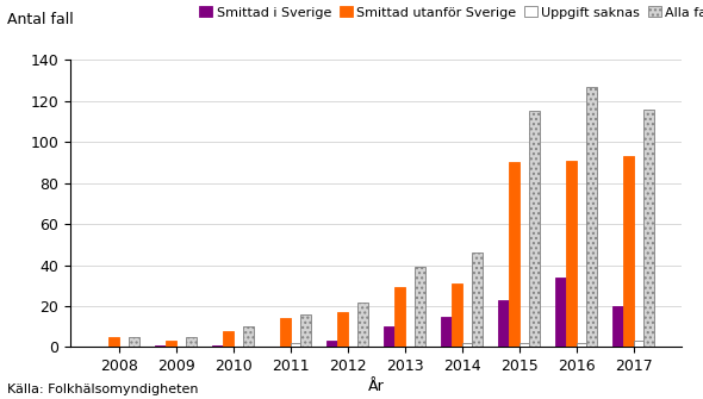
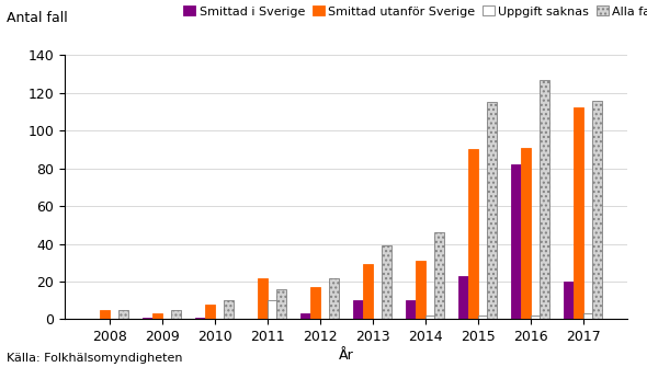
Smittad utanför Sverige/2011: 14 -> 22
Uppgift saknas/2011: 2 -> 10
Smittad i Sverige/2014: 15 -> 10
Smittad i Sverige/2016: 34 -> 82
Smittad utanför Sverige/2017: 93 -> 112
